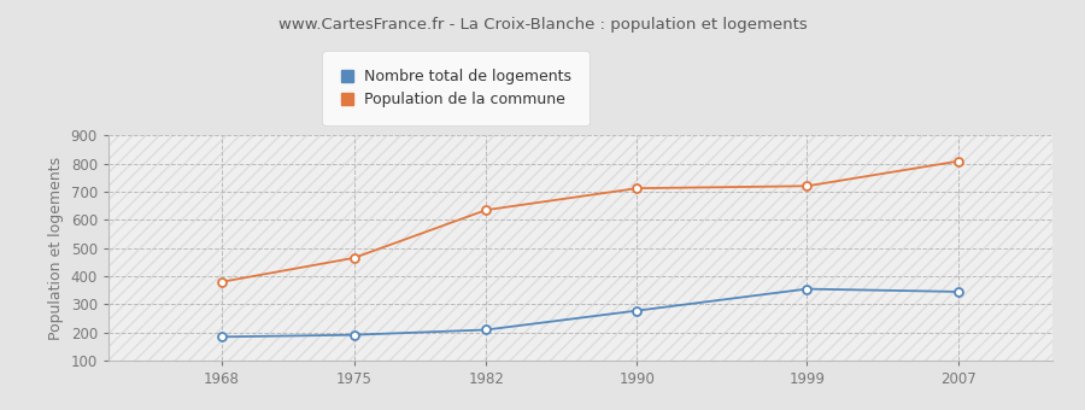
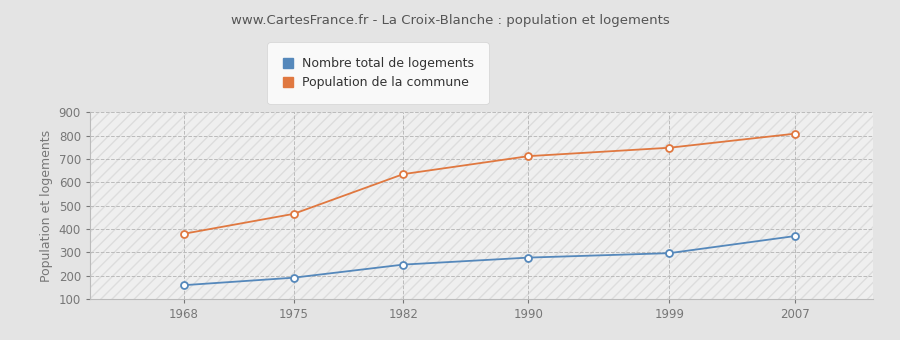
Nombre total de logements/1968: 185 -> 160
Nombre total de logements/1982: 210 -> 248
Population de la commune/1999: 720 -> 748
Nombre total de logements/1999: 355 -> 297
Nombre total de logements/2007: 345 -> 370
